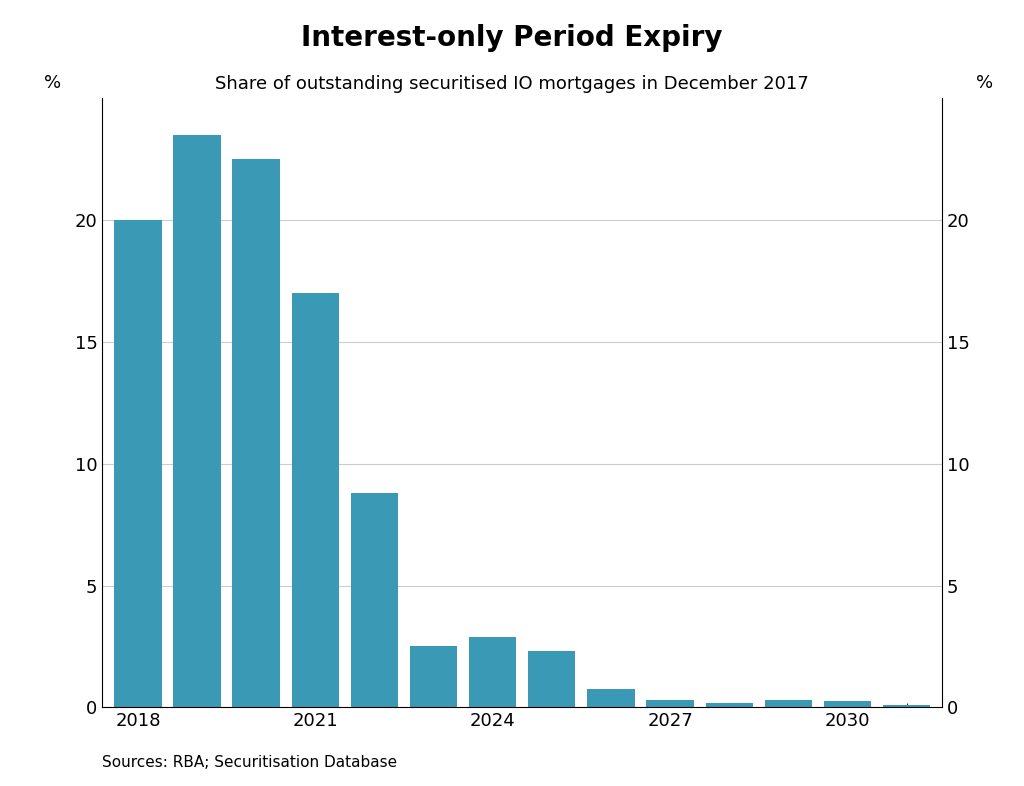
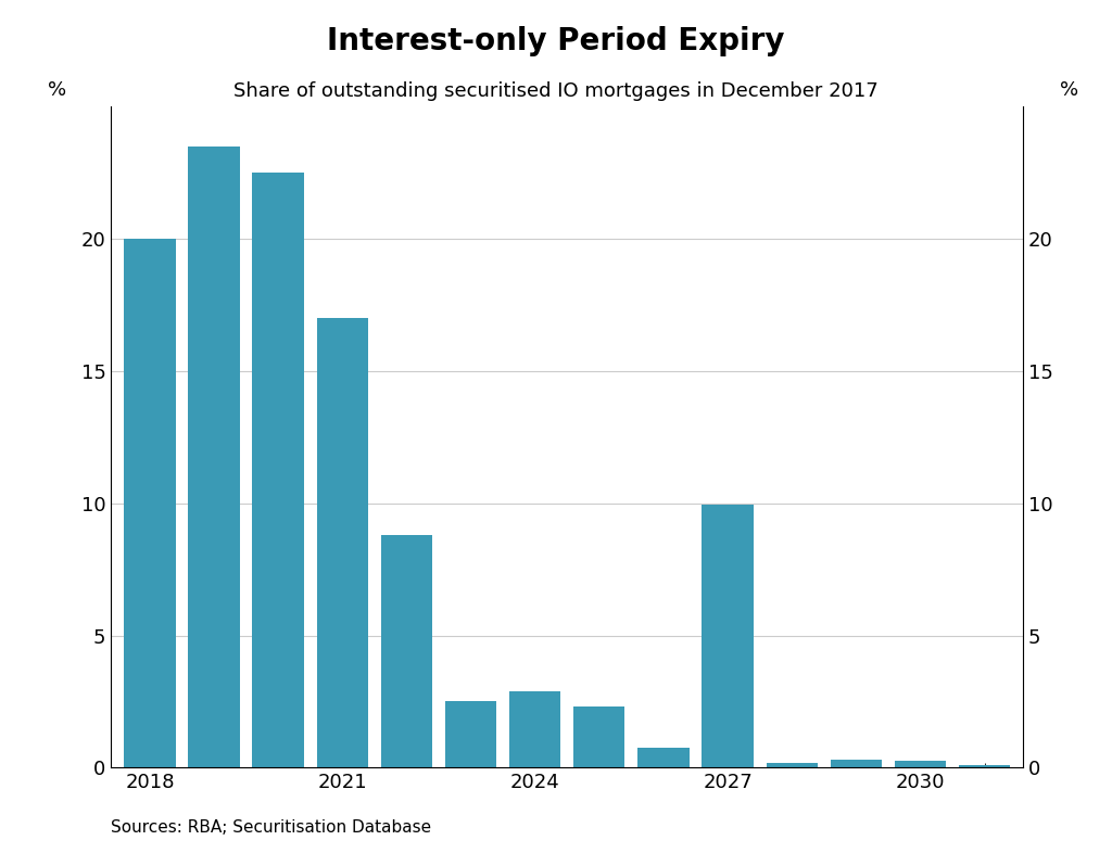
2027: 0.30 -> 9.95
